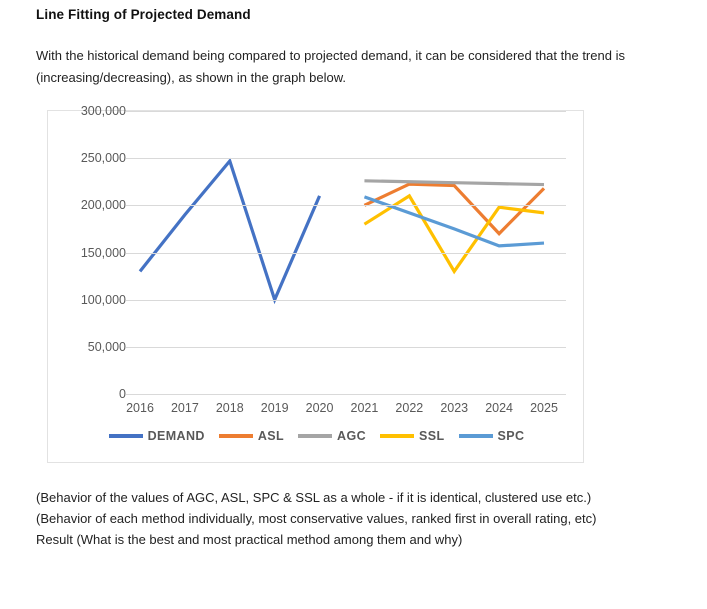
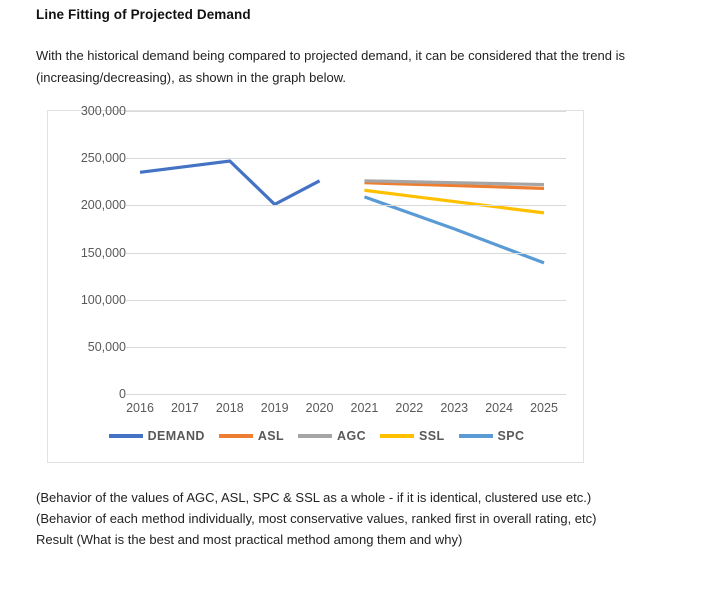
DEMAND/2016: 130000 -> 240000
DEMAND/2017: 190000 -> 240000
DEMAND/2019: 100000 -> 200000
DEMAND/2020: 210000 -> 230000
ASL/2021: 200000 -> 220000
SSL/2021: 180000 -> 220000
SSL/2023: 130000 -> 200000
ASL/2024: 170000 -> 220000
SPC/2025: 160000 -> 140000
